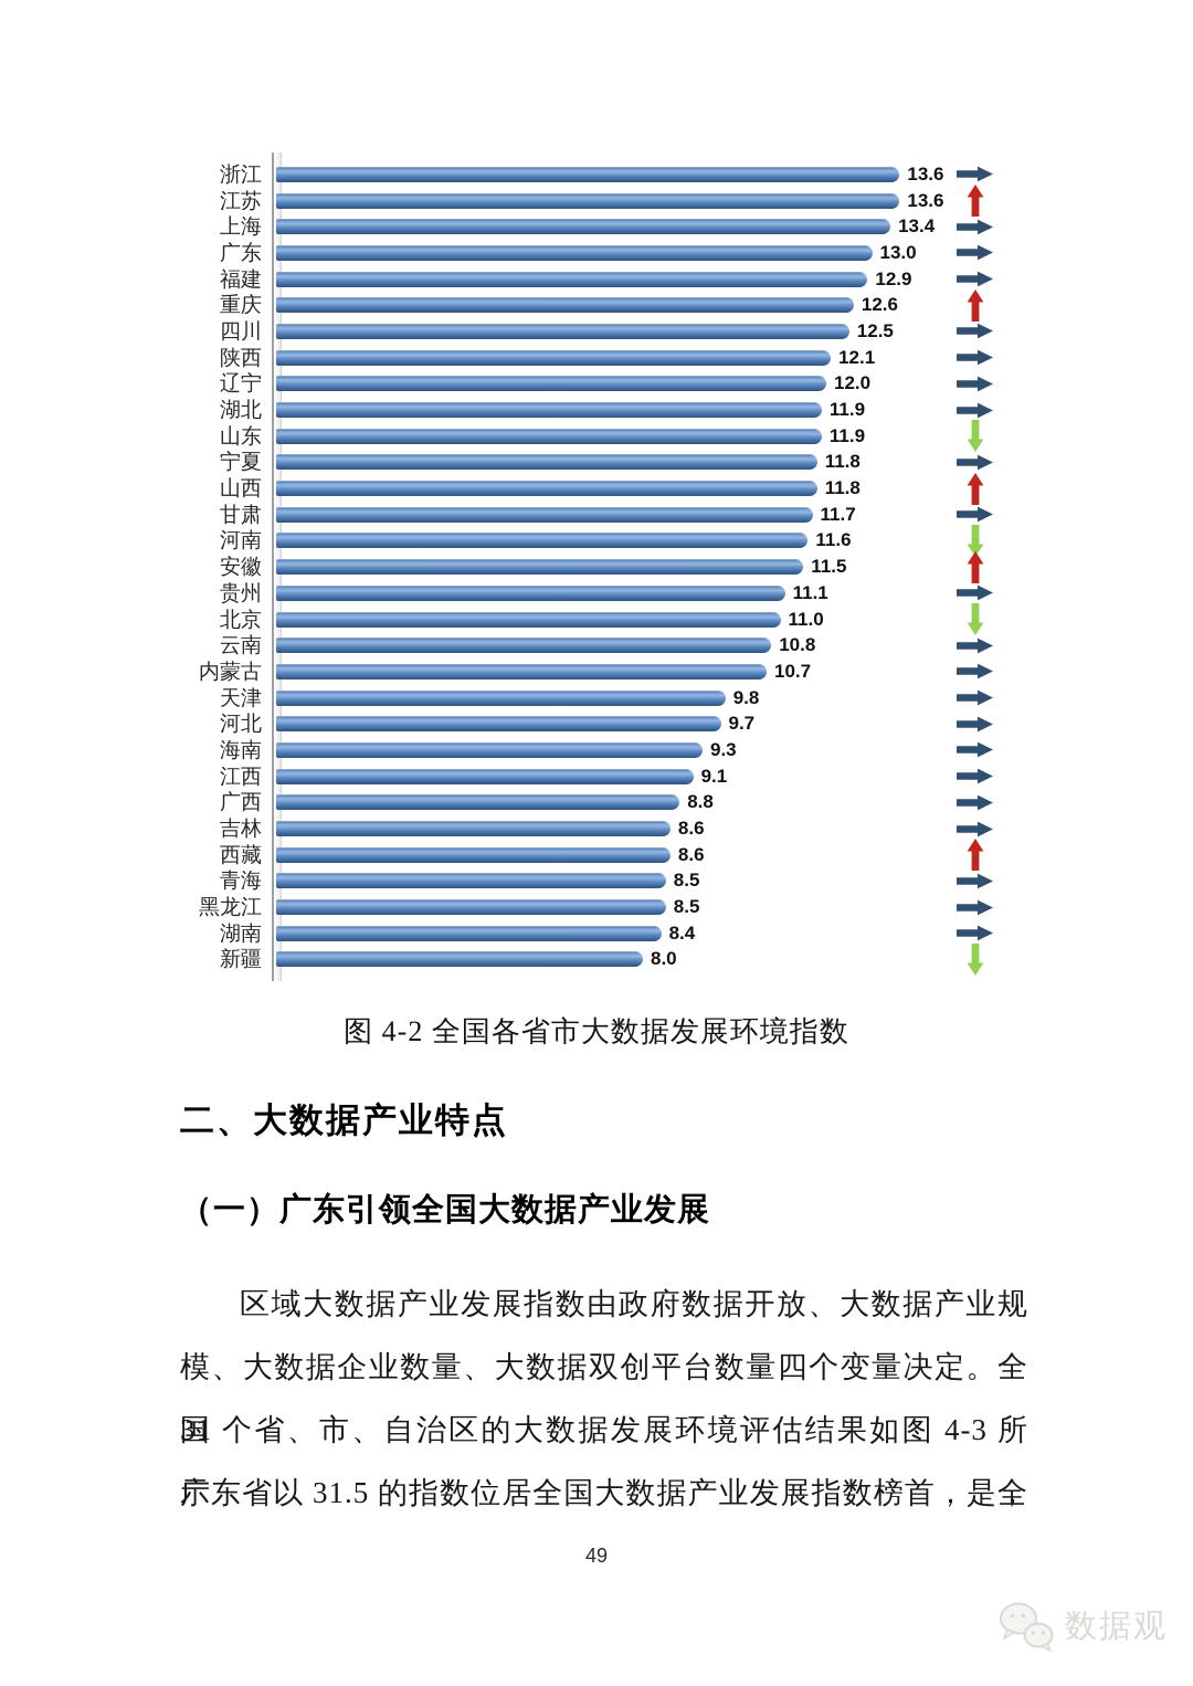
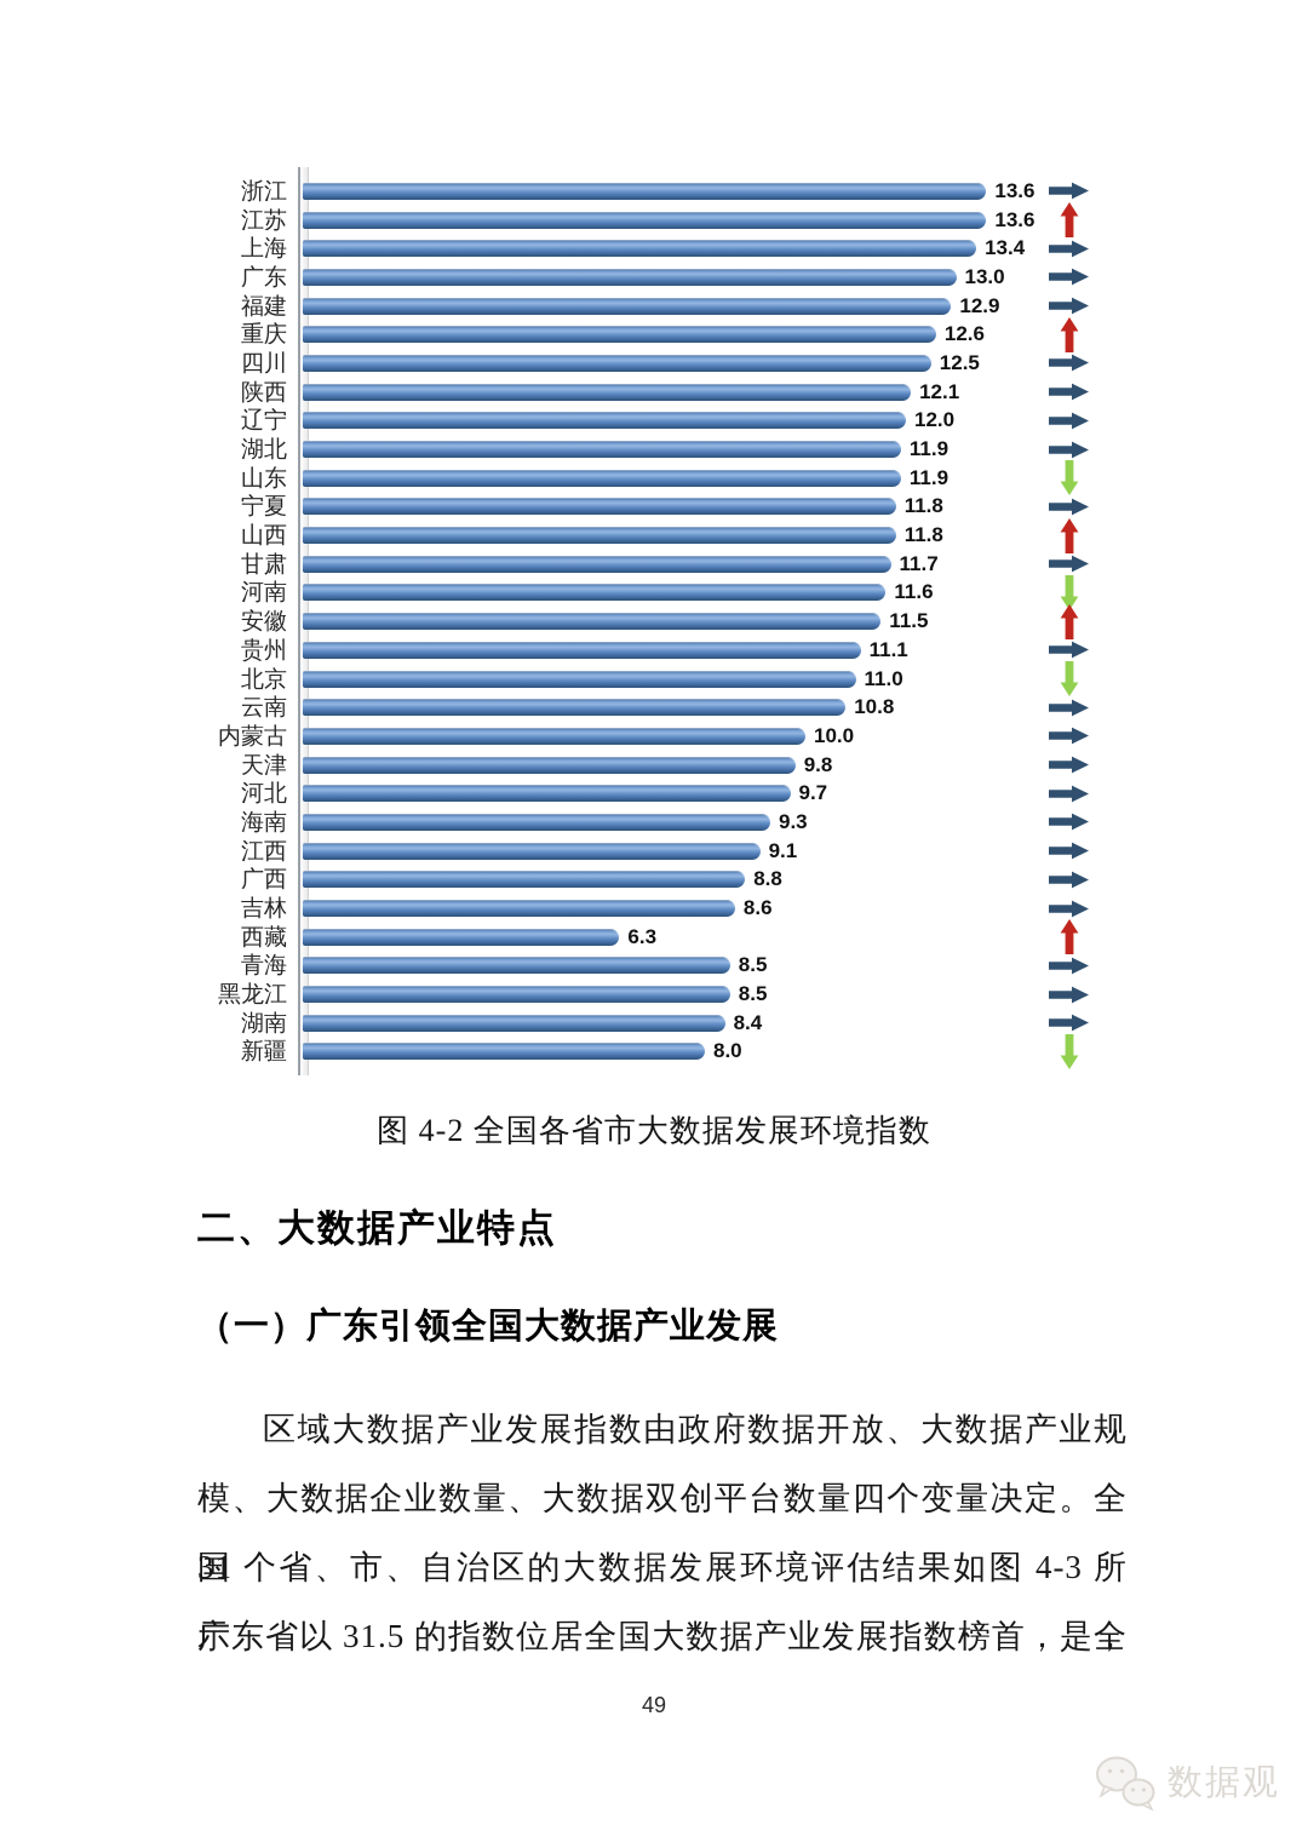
内蒙古: 10.7 -> 10.0
西藏: 8.6 -> 6.3
